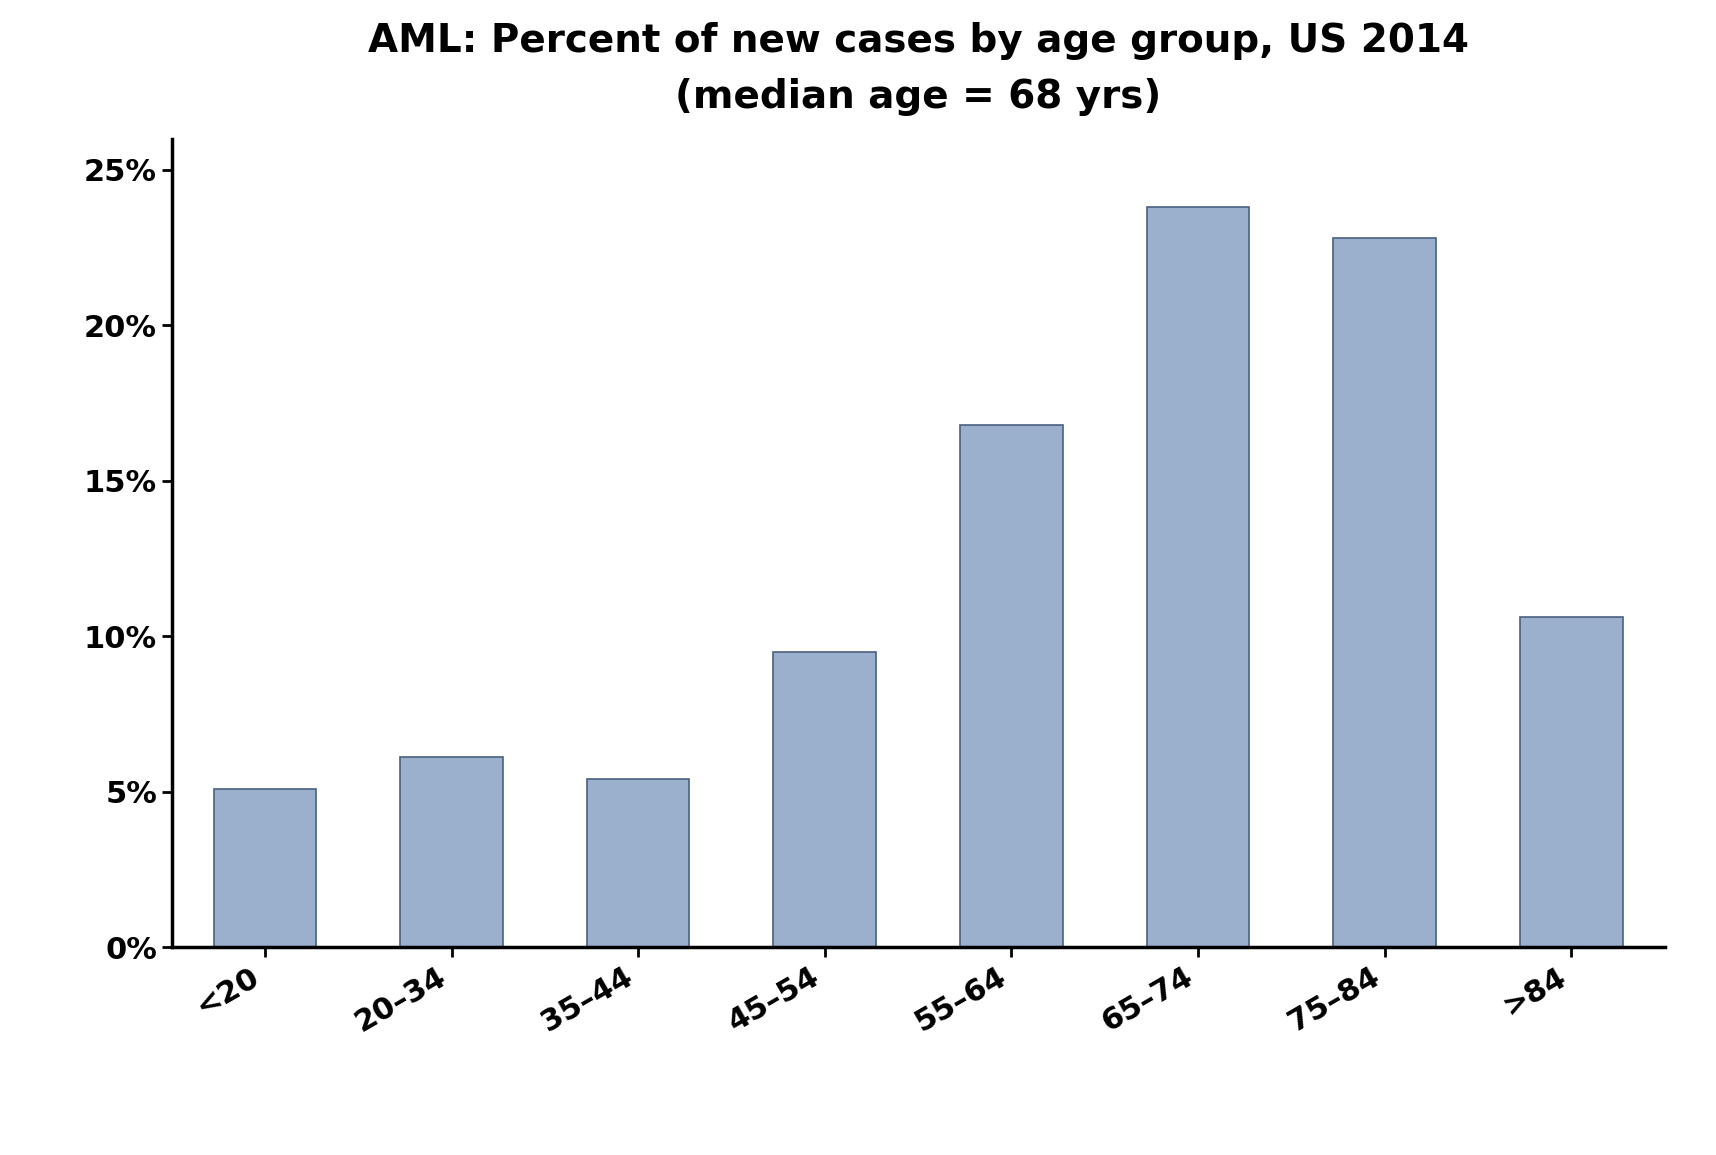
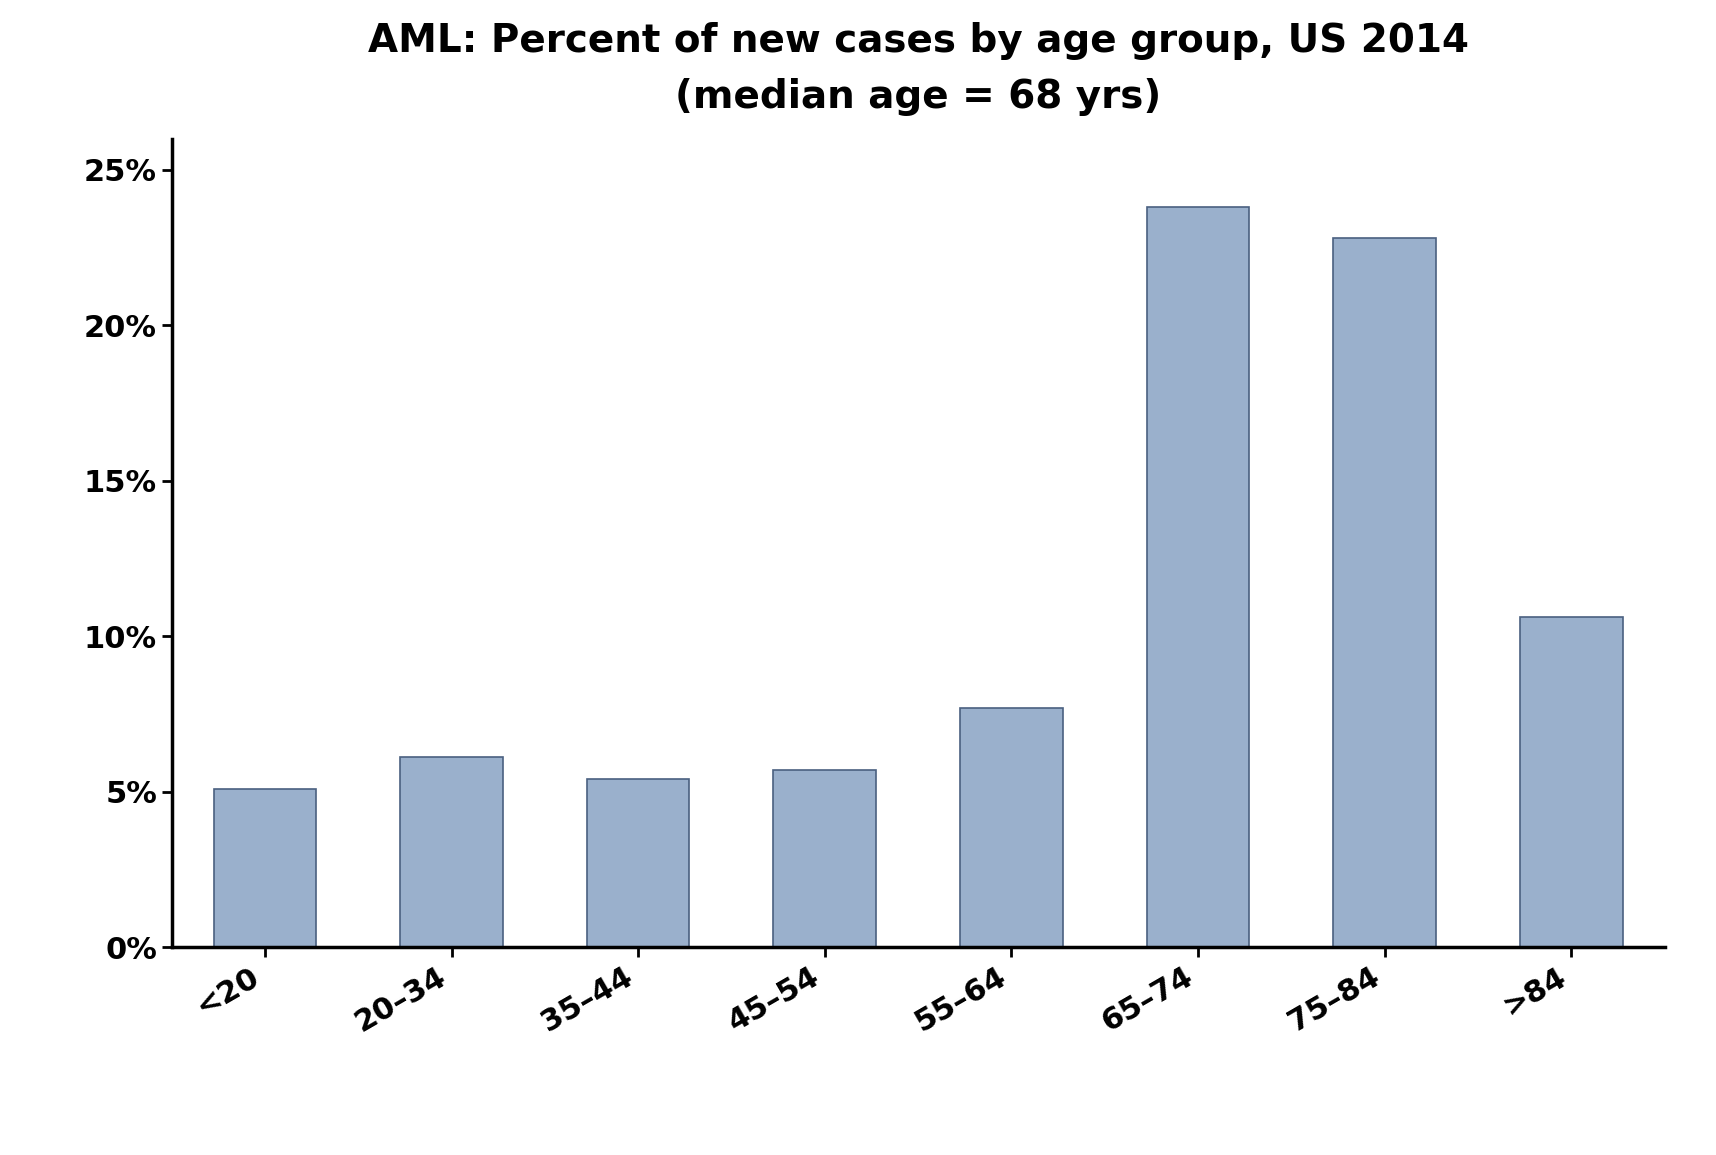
45–54: 9.5% -> 5.7%
55–64: 16.8% -> 7.7%
